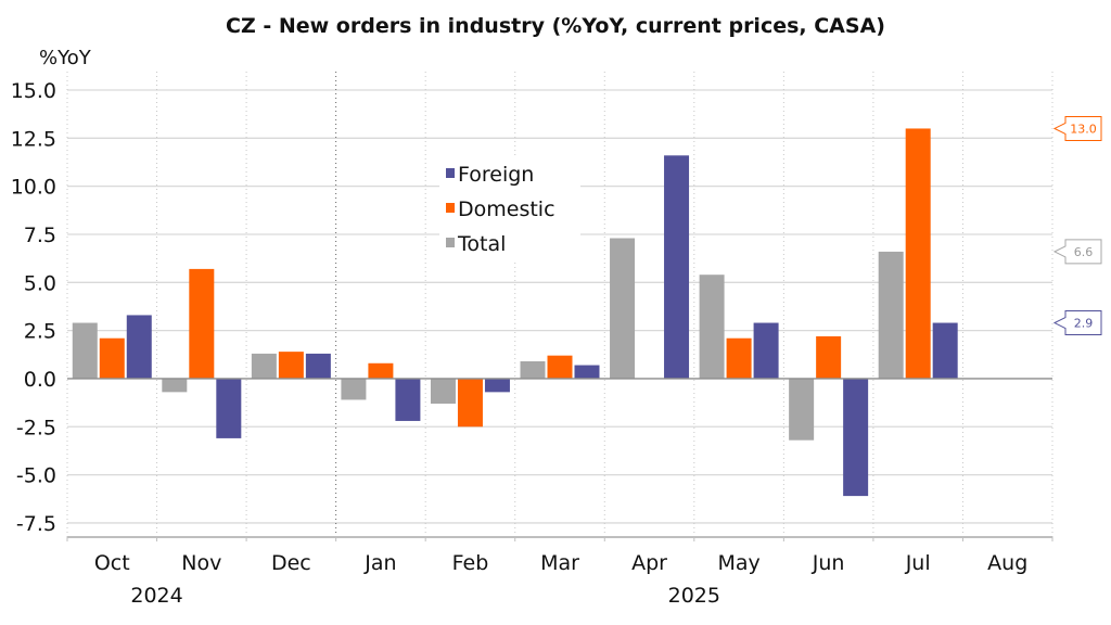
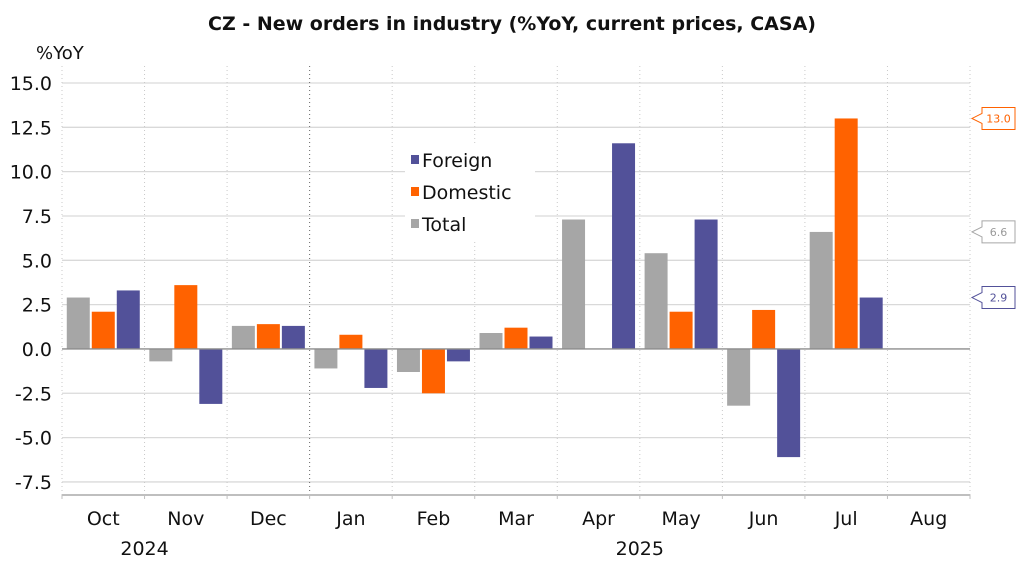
Domestic/Nov: 5.7 -> 3.6
Foreign/May: 2.9 -> 7.3
